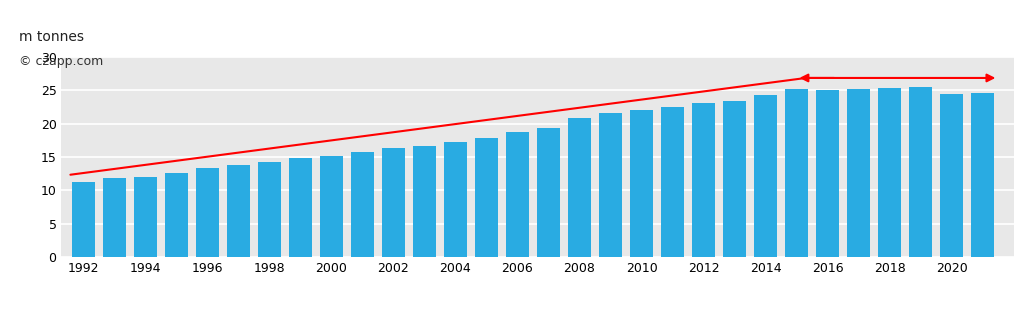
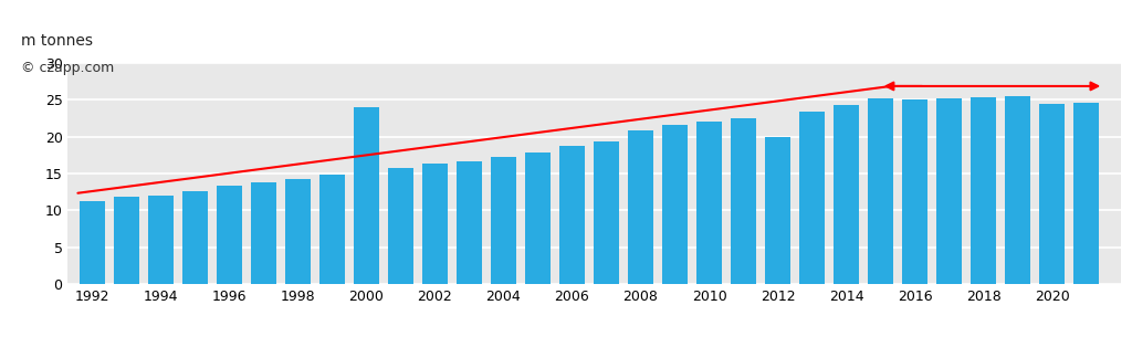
2000: 15.2 -> 24.0
2012: 23.0 -> 20.0
